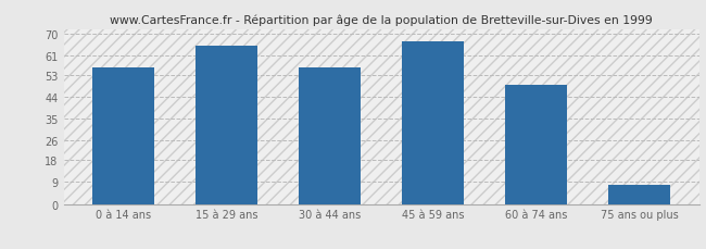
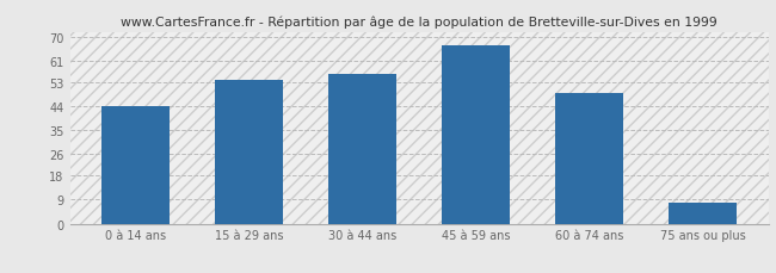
0 à 14 ans: 56 -> 44
15 à 29 ans: 65 -> 54
